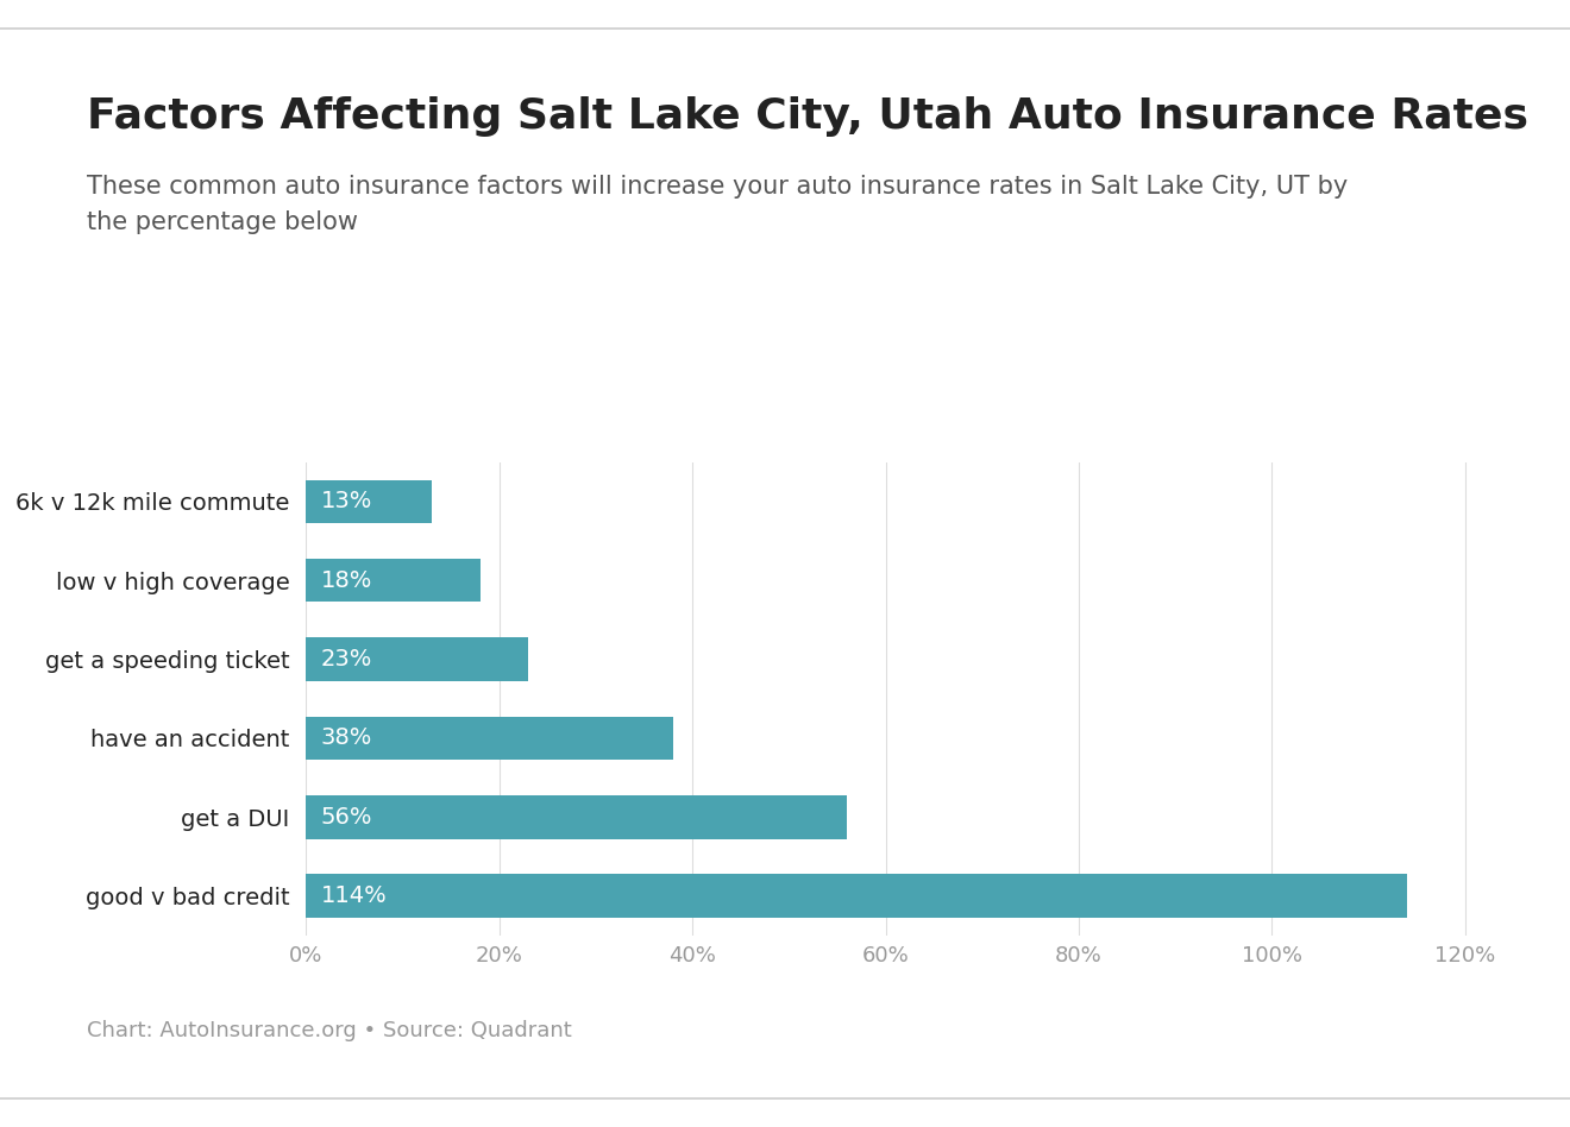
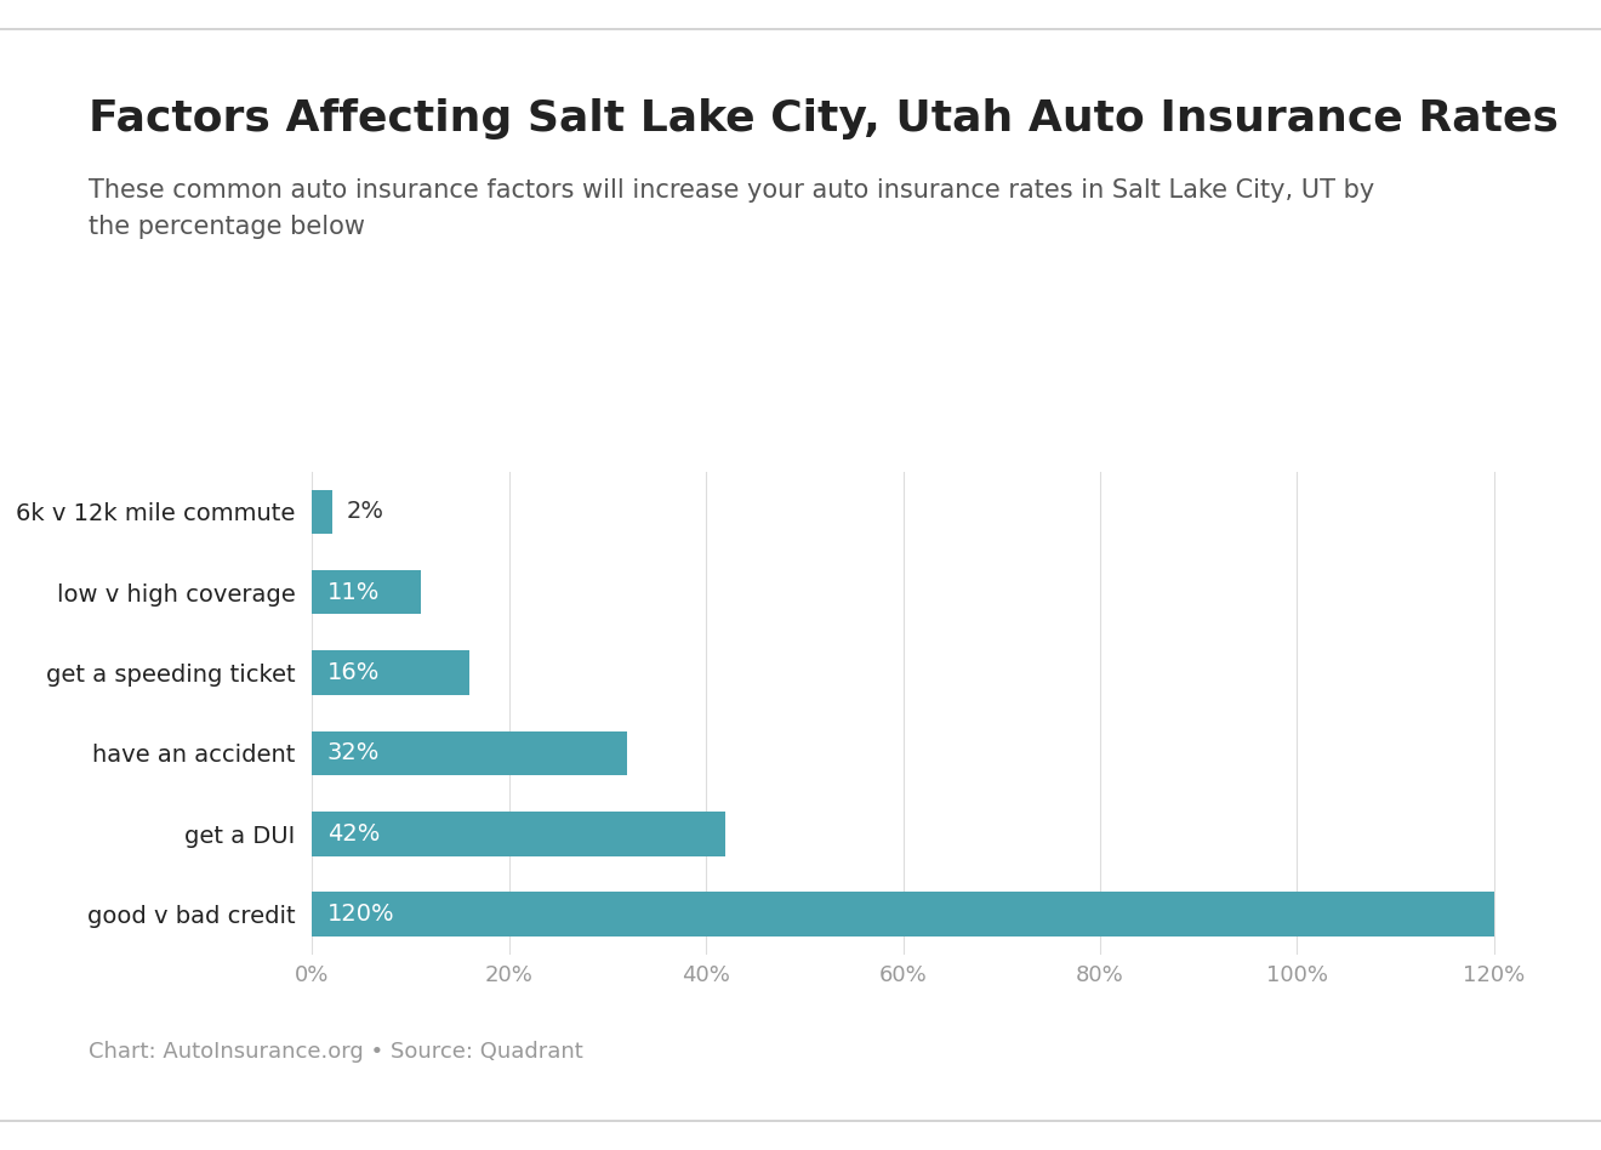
6k v 12k mile commute: 13% -> 2%
low v high coverage: 18% -> 11%
get a speeding ticket: 23% -> 16%
have an accident: 38% -> 32%
get a DUI: 56% -> 42%
good v bad credit: 114% -> 120%
